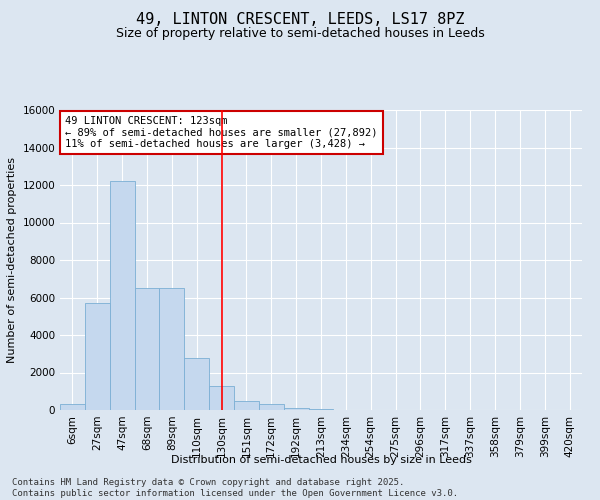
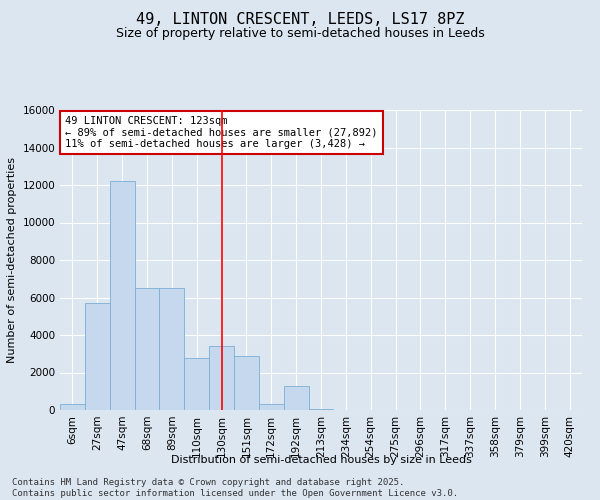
130sqm: 1300 -> 3400
151sqm: 500 -> 2900
192sqm: 100 -> 1300
